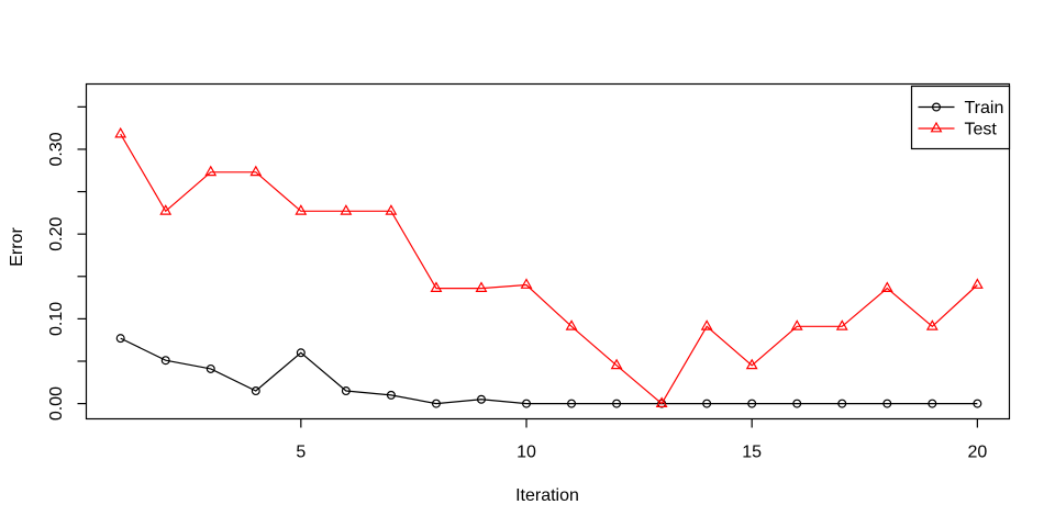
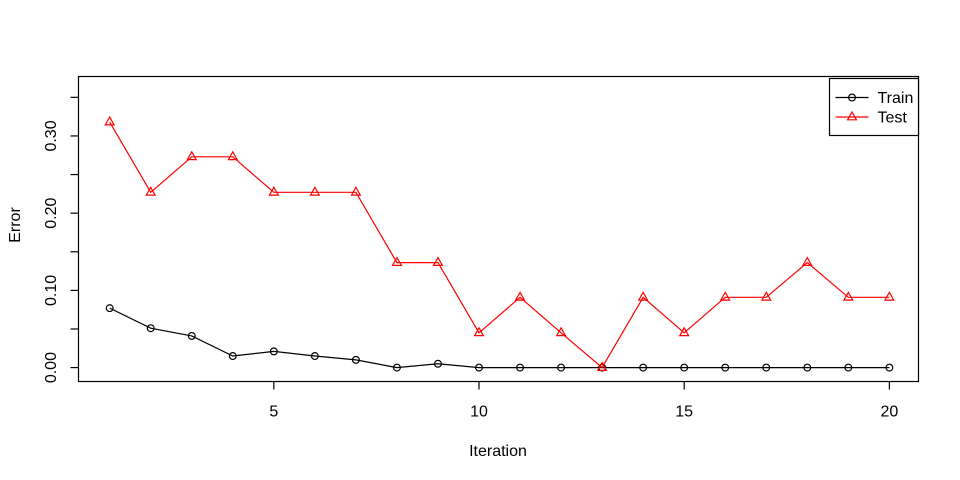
Train/5: 0.06 -> 0.02
Test/10: 0.14 -> 0.04
Test/20: 0.14 -> 0.09
